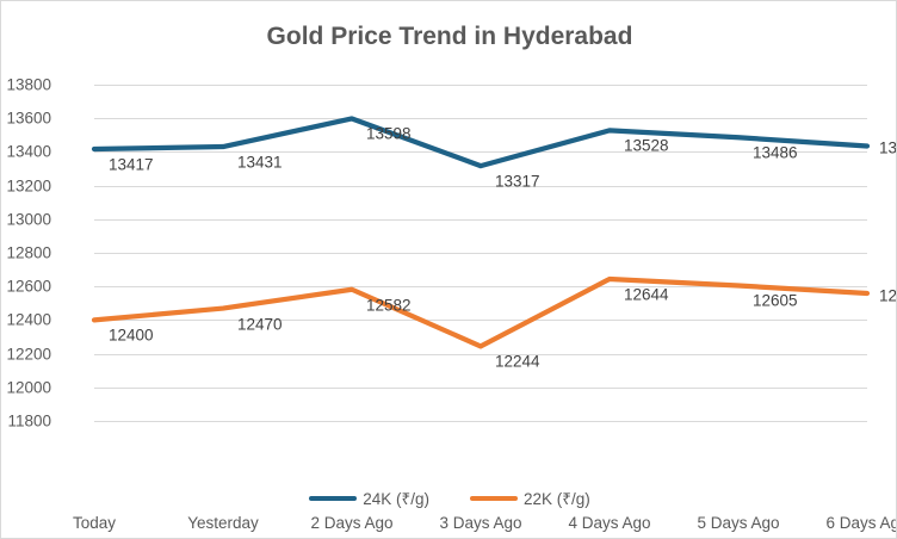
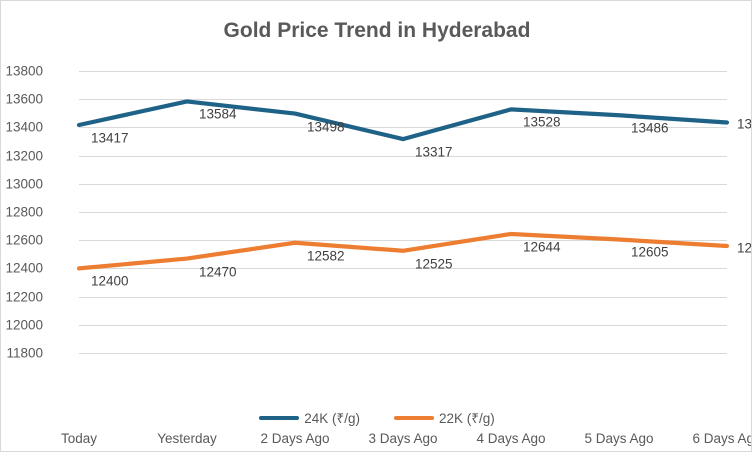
24K (₹/g)/Yesterday: 13431 -> 13584
24K (₹/g)/2 Days Ago: 13598 -> 13498
22K (₹/g)/3 Days Ago: 12244 -> 12525
